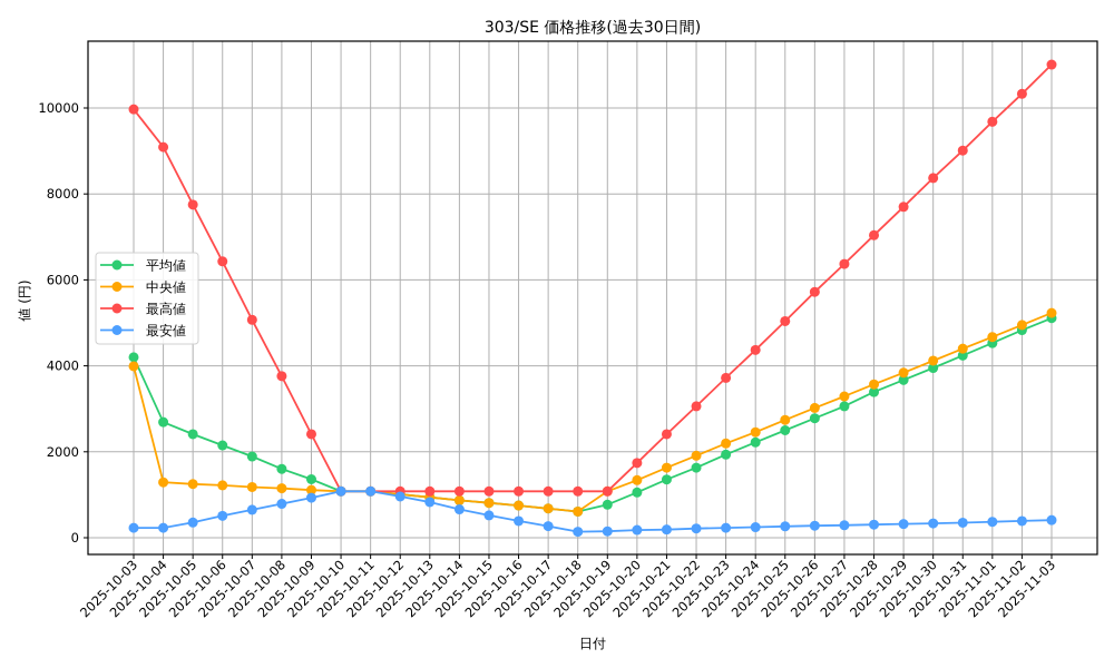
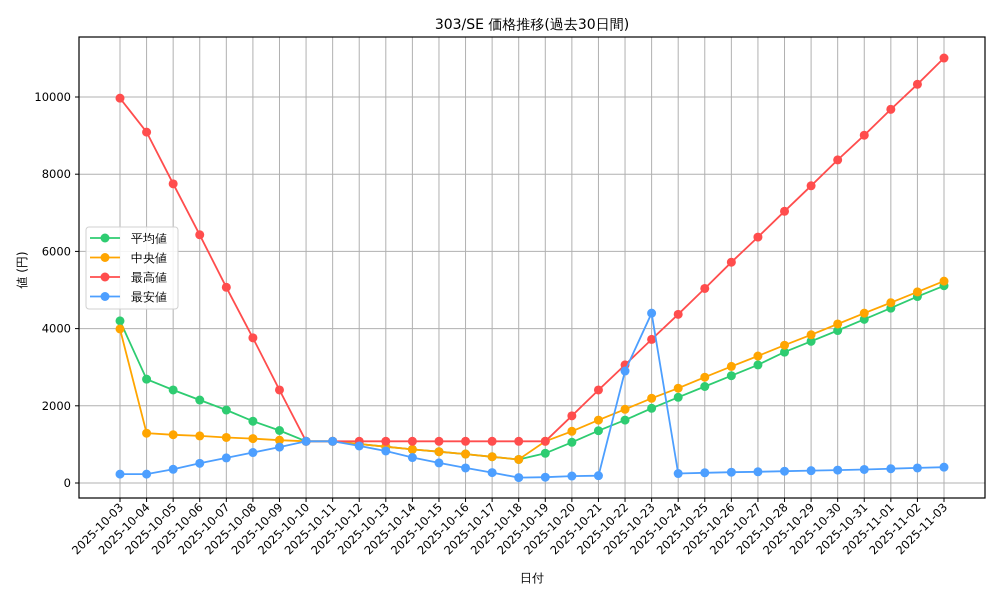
最安値/2025-10-22: 200 -> 2900
最安値/2025-10-23: 200 -> 4400
